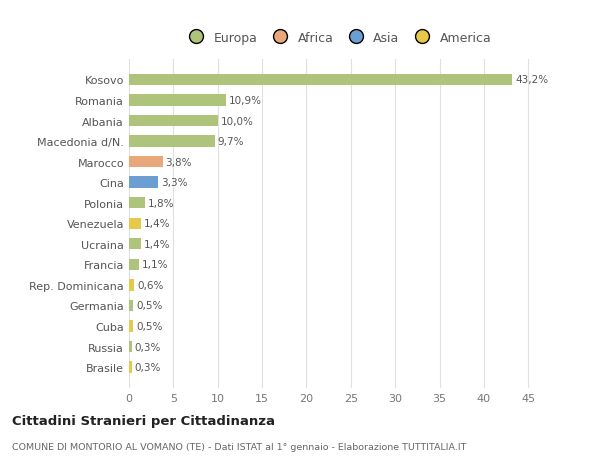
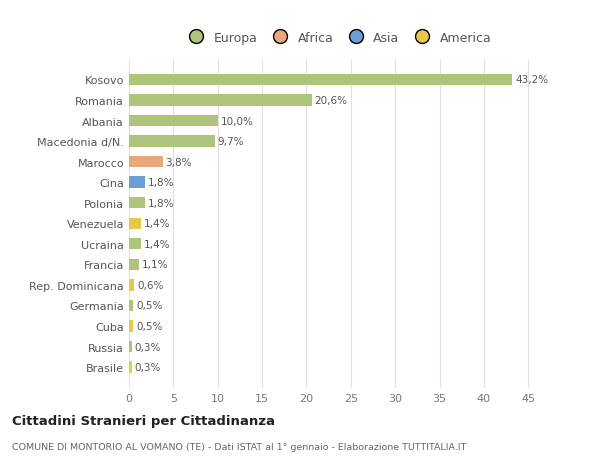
Romania: 10,9% -> 20,6%
Cina: 3,3% -> 1,8%
